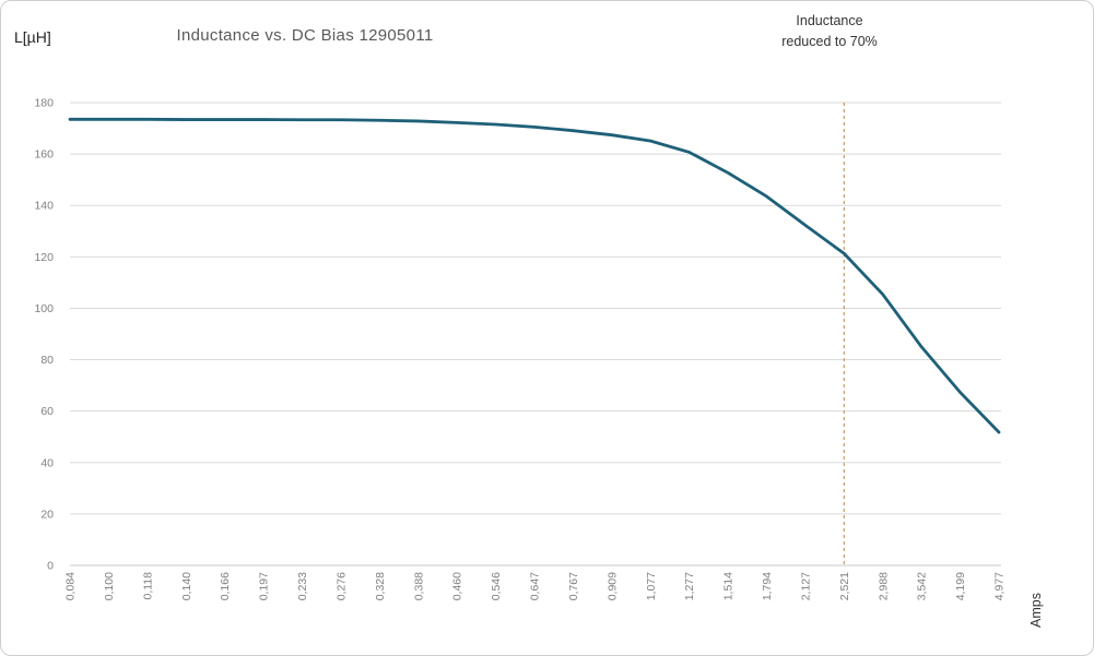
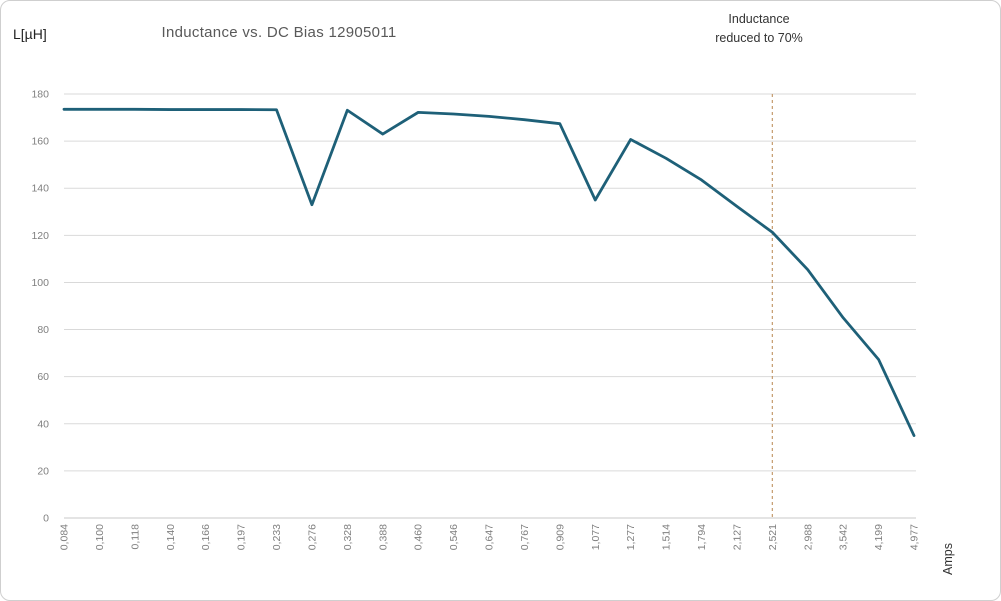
0,276: 173 -> 133
0,388: 173 -> 163
1,077: 165 -> 135
4,977: 52 -> 35
